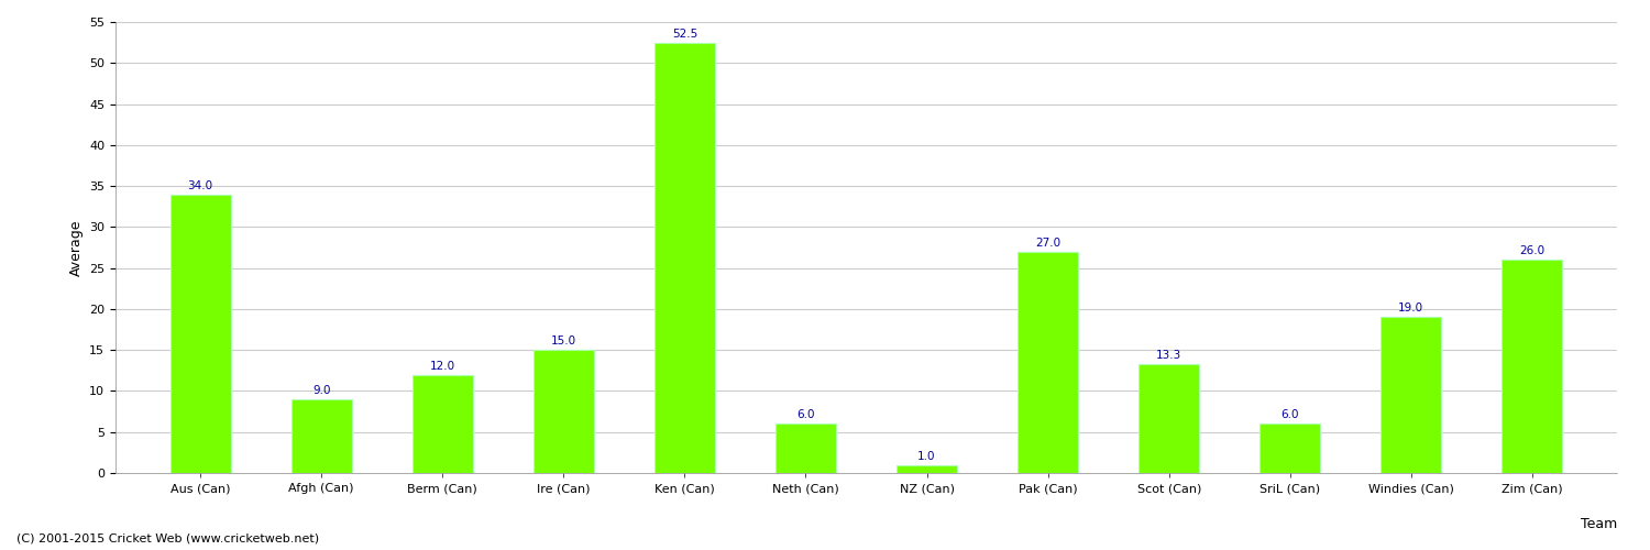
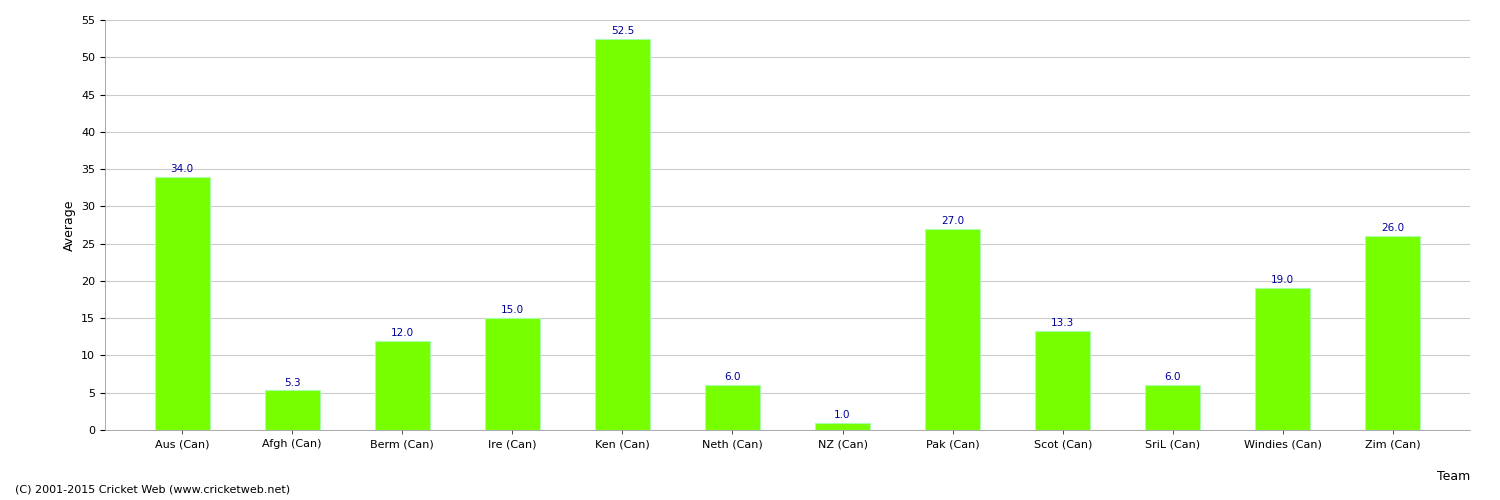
Afgh (Can): 9.0 -> 5.3
